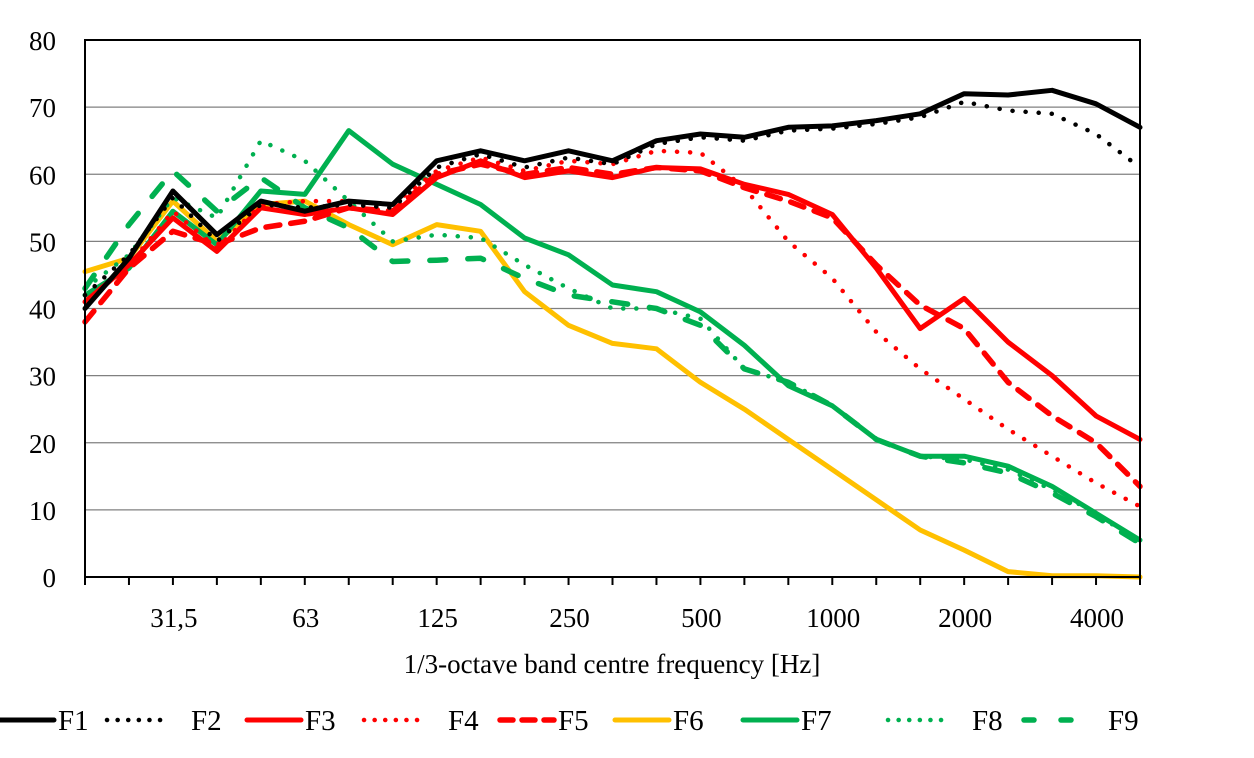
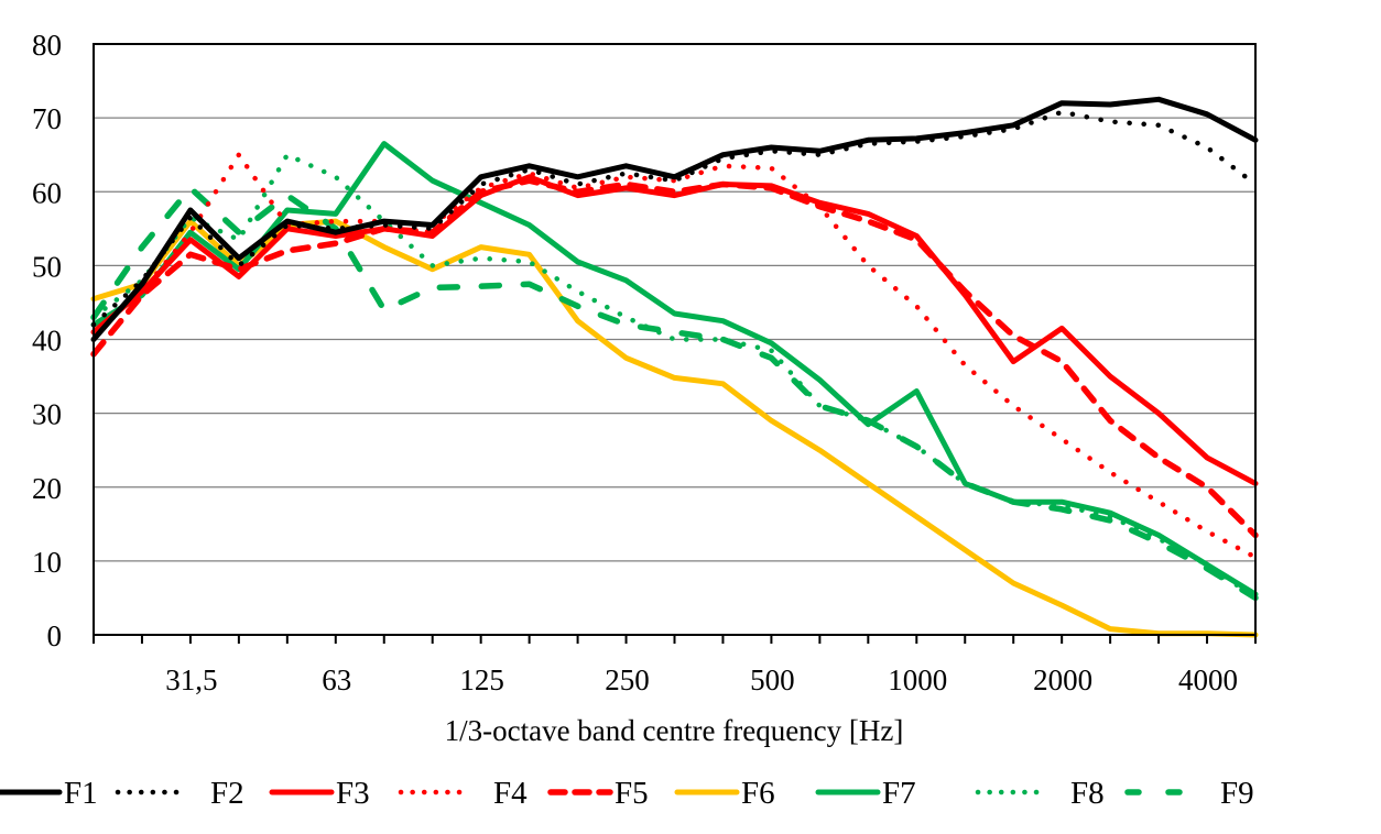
F4/40: 49 -> 65
F9/80: 52 -> 44
F7/1000: 26 -> 33
